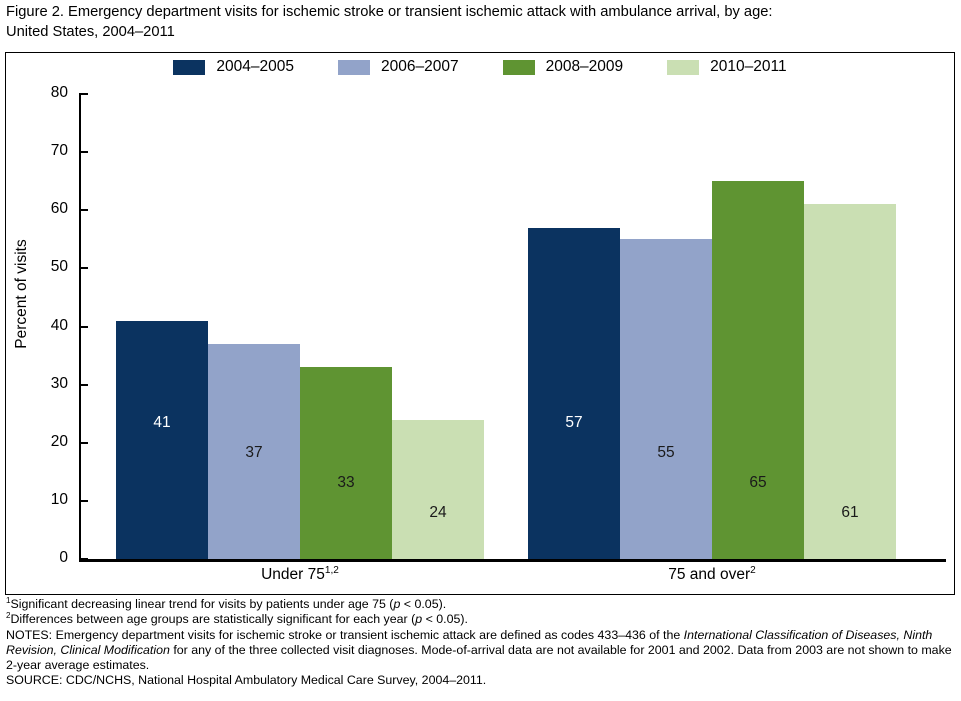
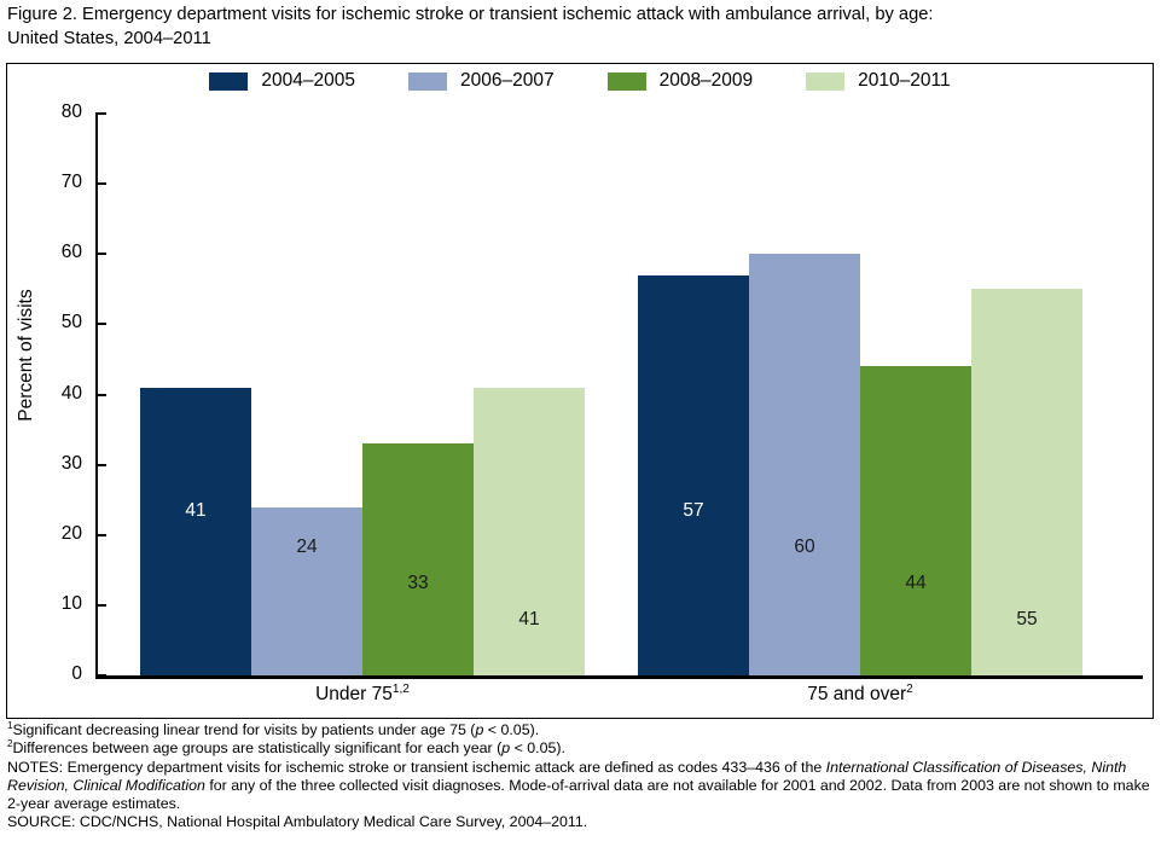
2006–2007/Under 75: 37 -> 24
2010–2011/Under 75: 24 -> 41
2006–2007/75 and over: 55 -> 60
2008–2009/75 and over: 65 -> 44
2010–2011/75 and over: 61 -> 55
